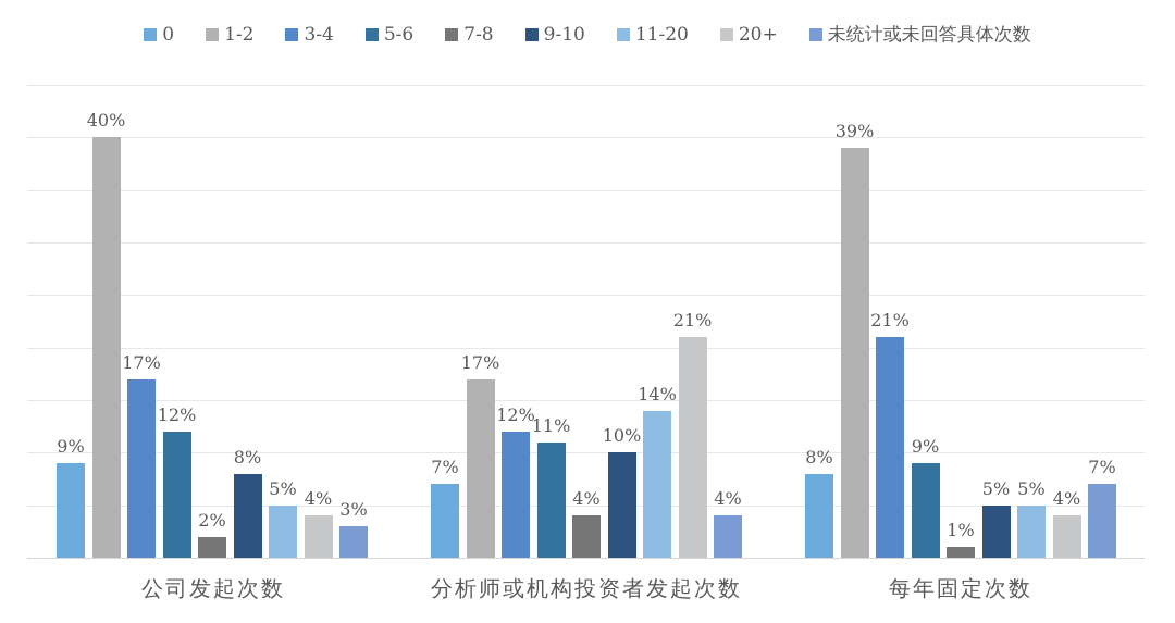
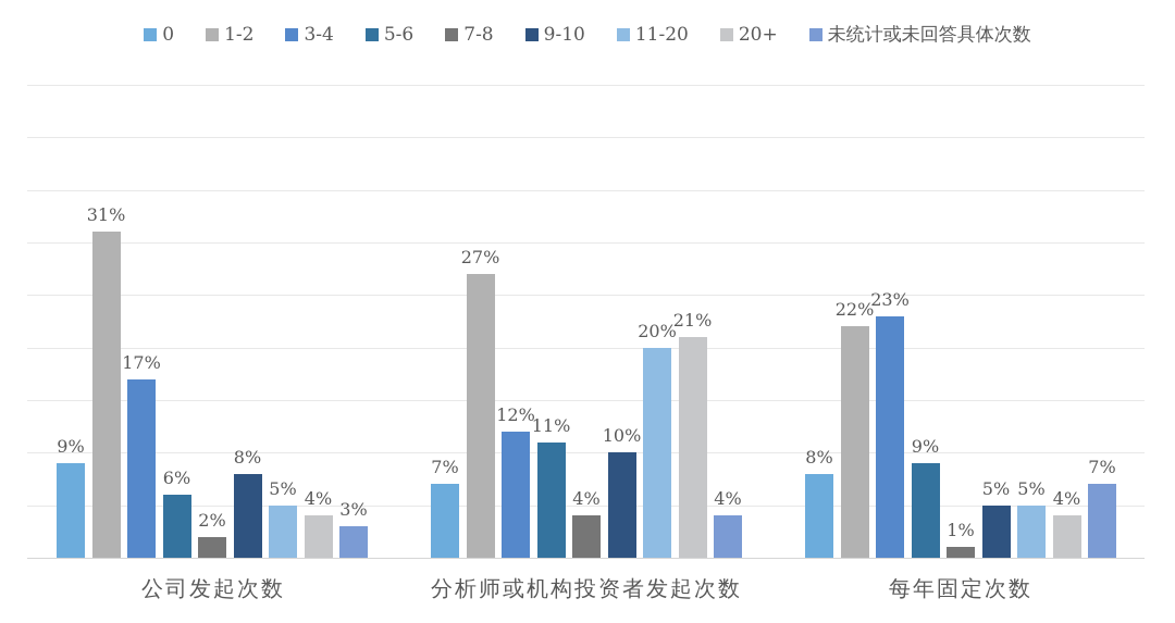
1-2/公司发起次数: 40% -> 31%
5-6/公司发起次数: 12% -> 6%
1-2/分析师或机构投资者发起次数: 17% -> 27%
11-20/分析师或机构投资者发起次数: 14% -> 20%
1-2/每年固定次数: 39% -> 22%
3-4/每年固定次数: 21% -> 23%
